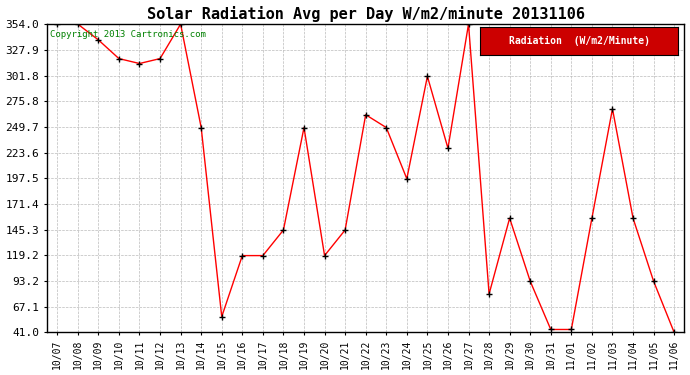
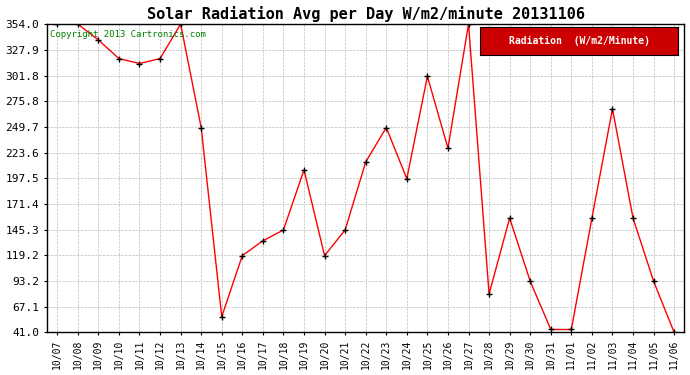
10/17: 119 -> 134
10/19: 249 -> 206
10/22: 262 -> 214
